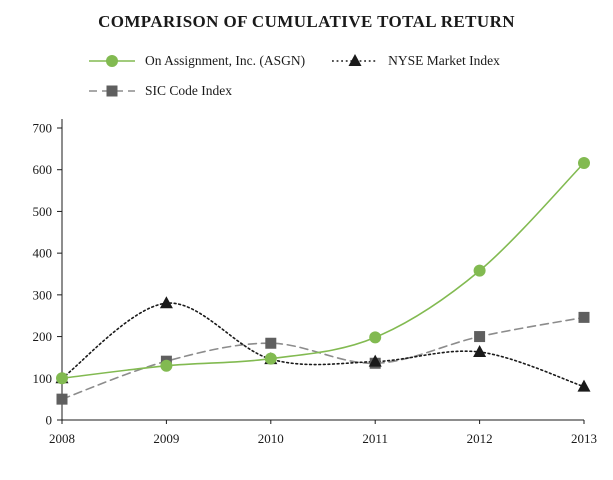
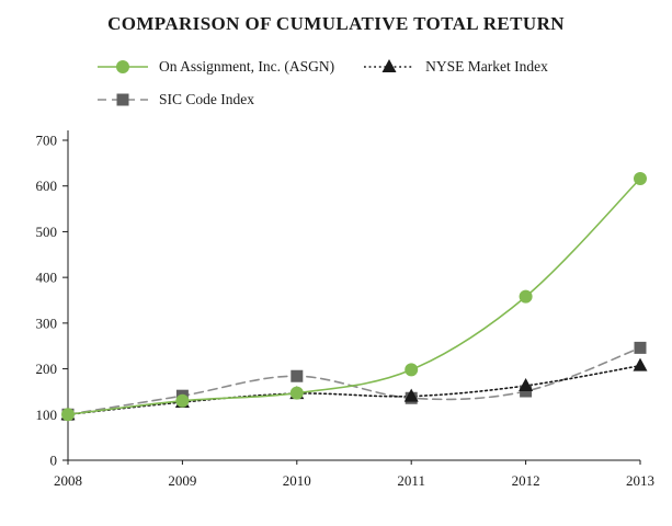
SIC Code Index/2008: 50 -> 100
NYSE Market Index/2009: 280 -> 130
SIC Code Index/2012: 200 -> 150
NYSE Market Index/2013: 80 -> 210
